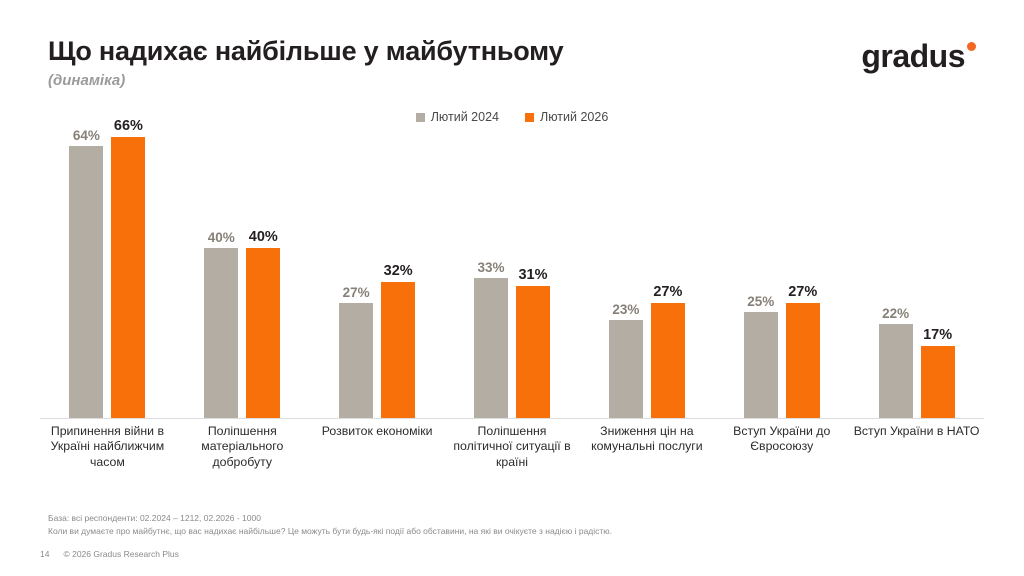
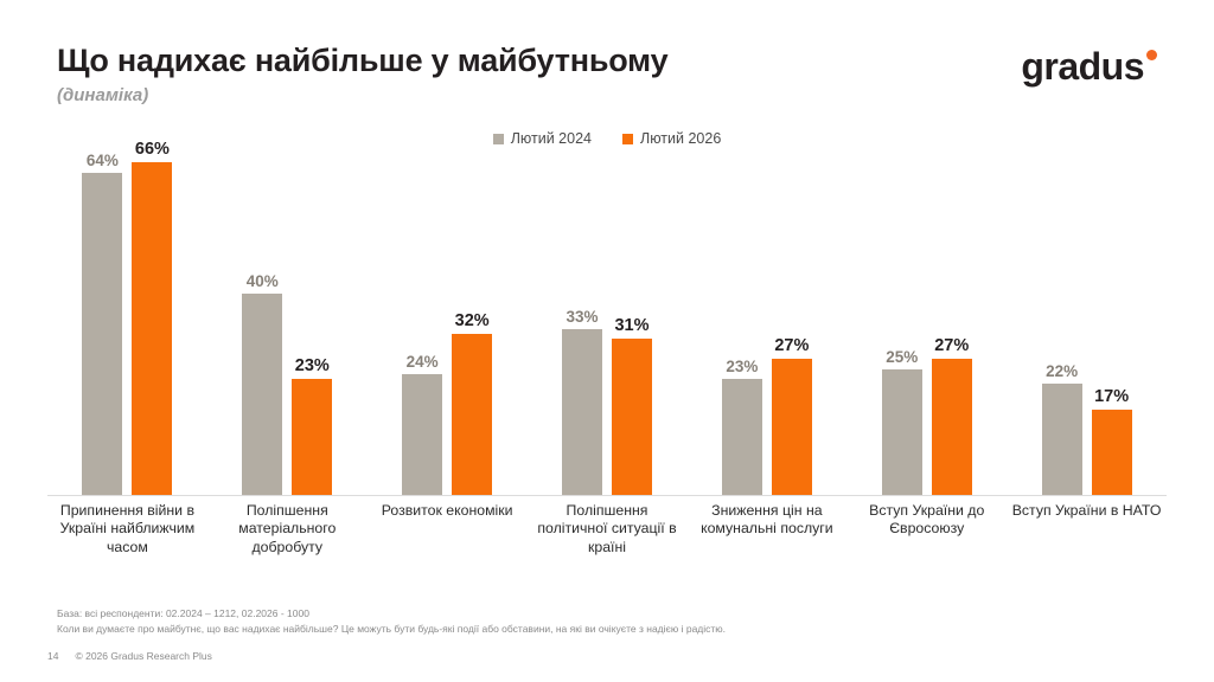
Лютий 2026/Поліпшення матеріального добробуту: 40% -> 23%
Лютий 2024/Розвиток економіки: 27% -> 24%
